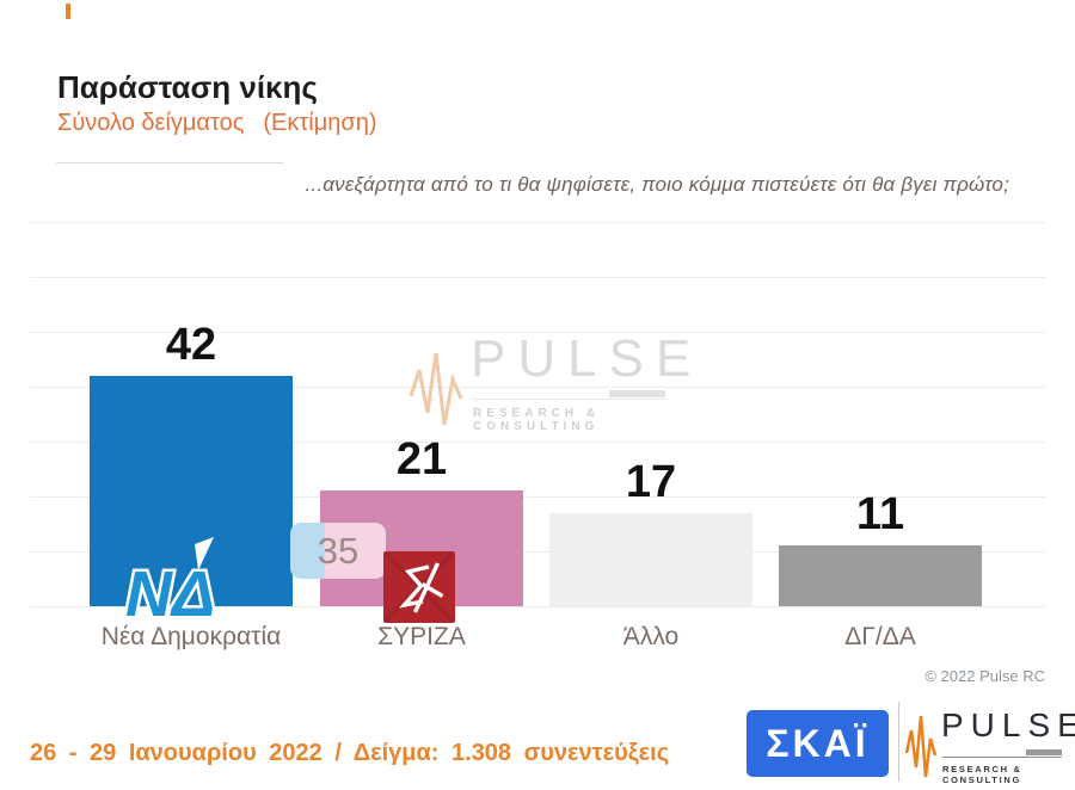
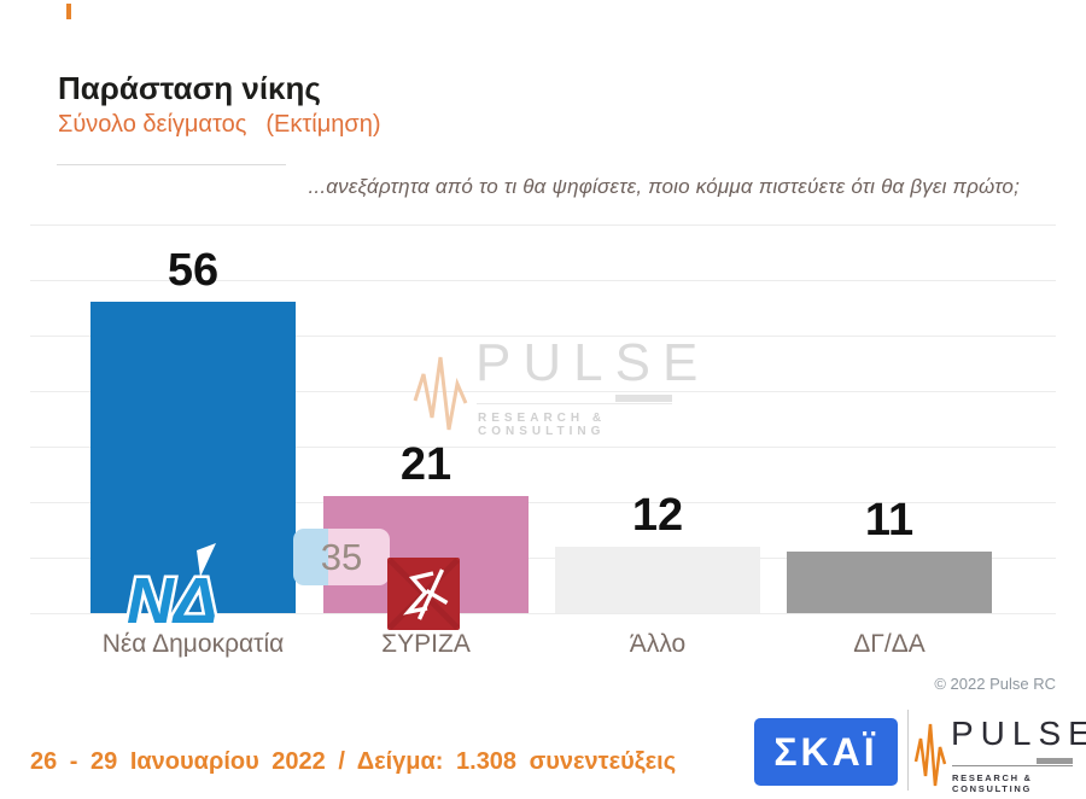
Νέα Δημοκρατία: 42 -> 56
Άλλο: 17 -> 12
